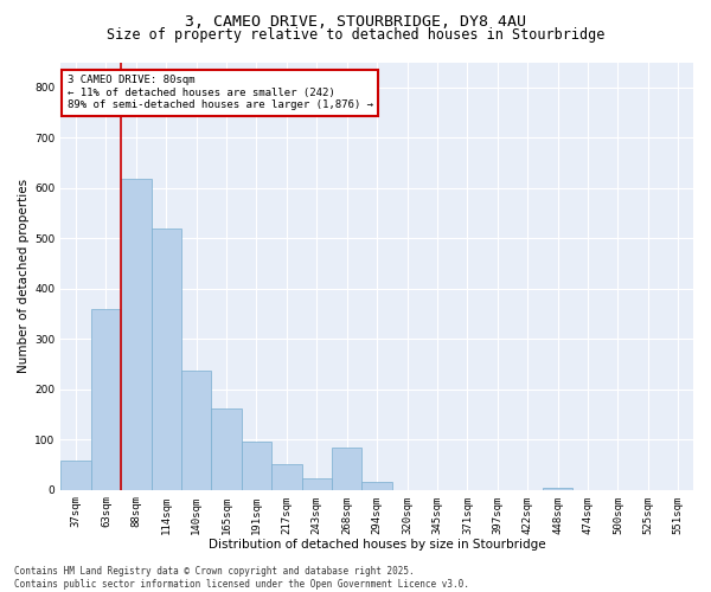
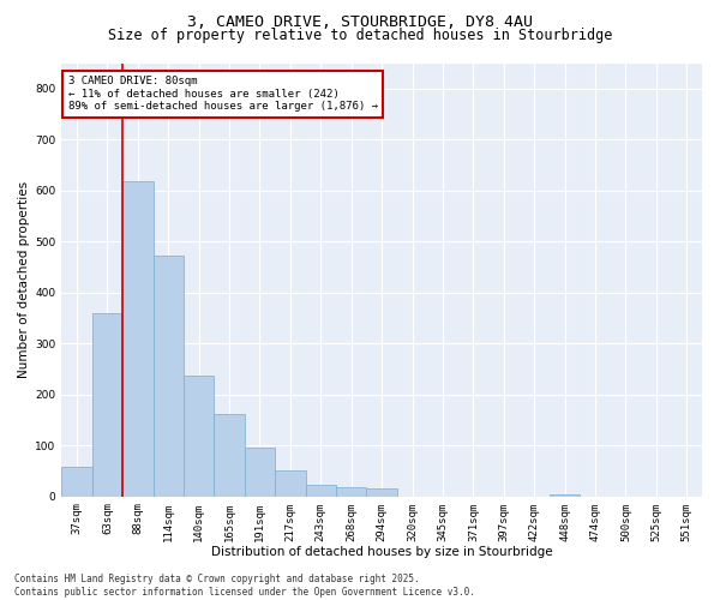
114sqm: 520 -> 472
268sqm: 85 -> 19
